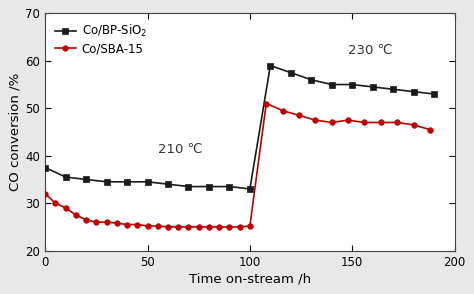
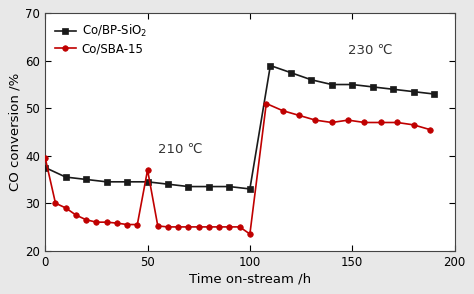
Co/SBA-15/0: 32.0 -> 39.5
Co/SBA-15/50: 25.2 -> 37.0
Co/SBA-15/100: 25.2 -> 23.5
